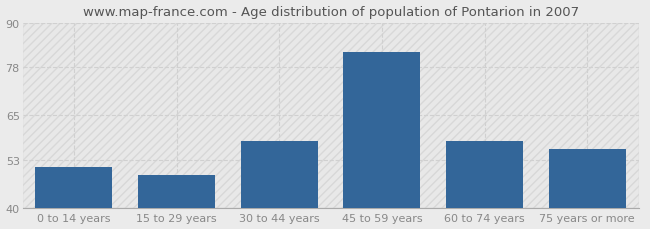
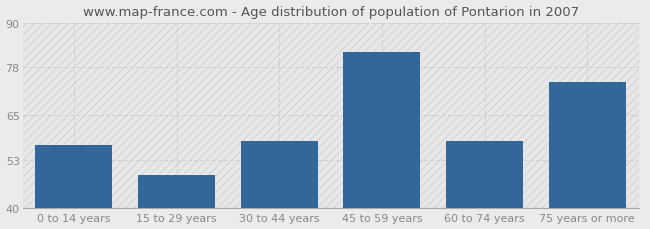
0 to 14 years: 51 -> 57
75 years or more: 56 -> 74
